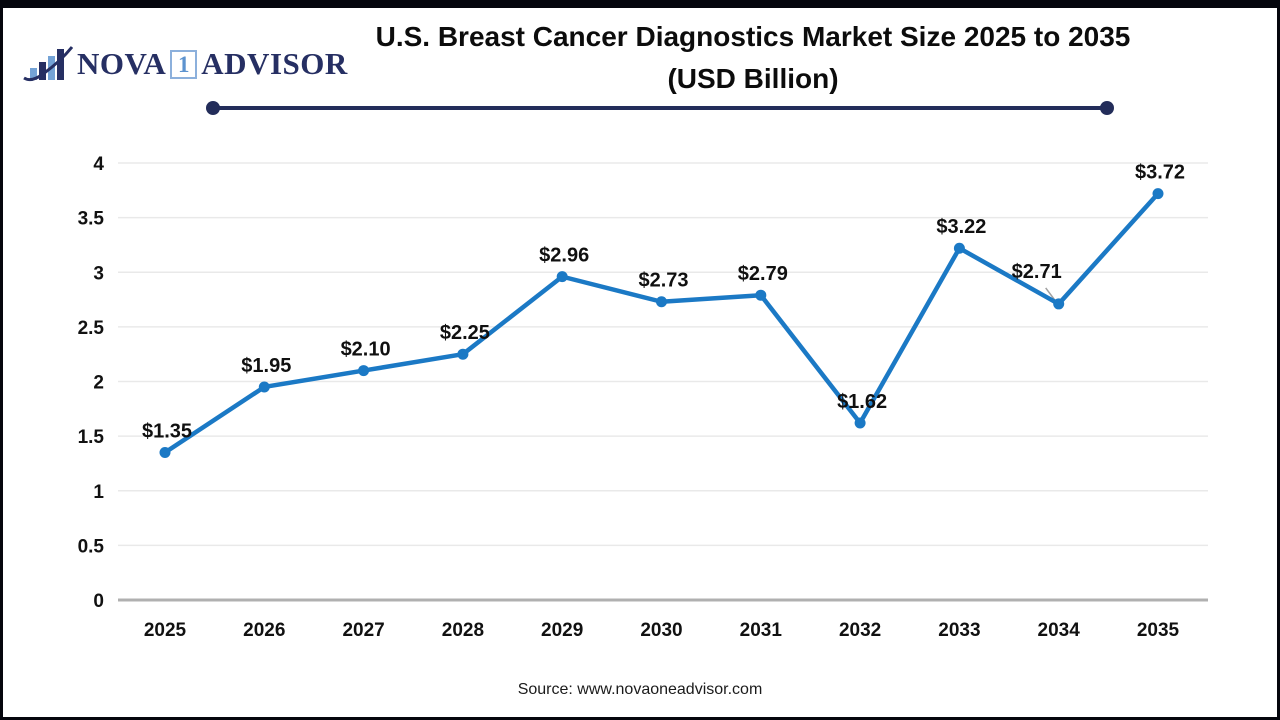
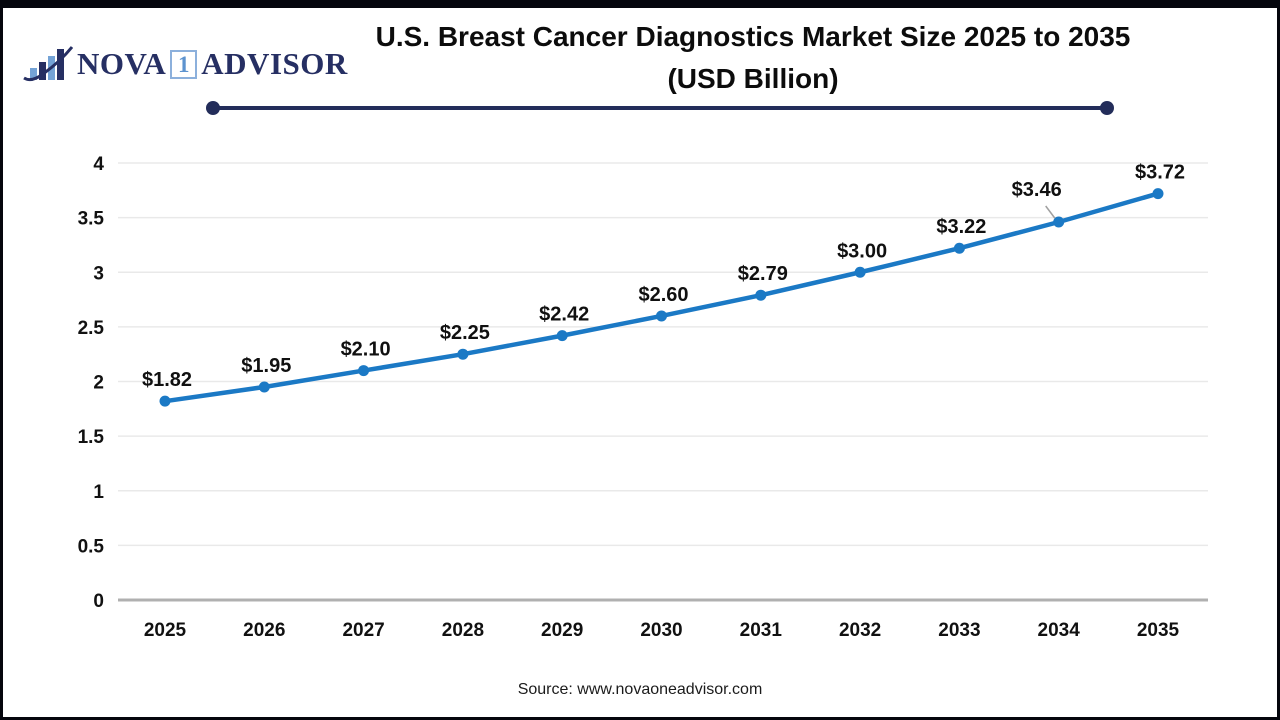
2025: $1.35 -> $1.82
2029: $2.96 -> $2.42
2030: $2.73 -> $2.60
2032: $1.62 -> $3.00
2034: $2.71 -> $3.46
